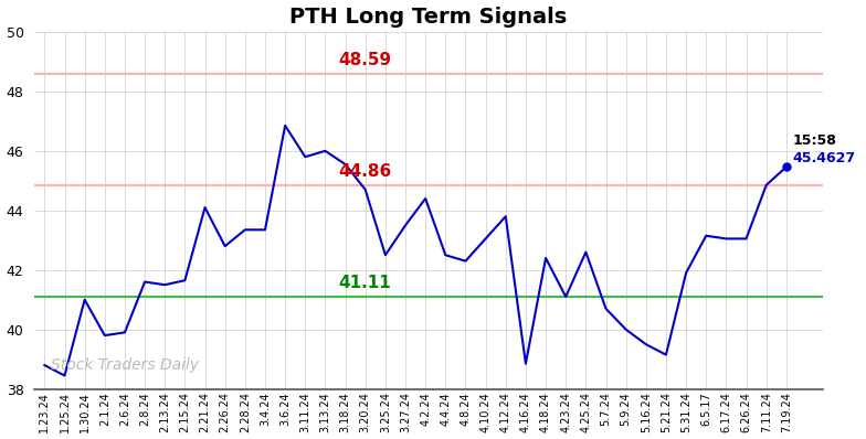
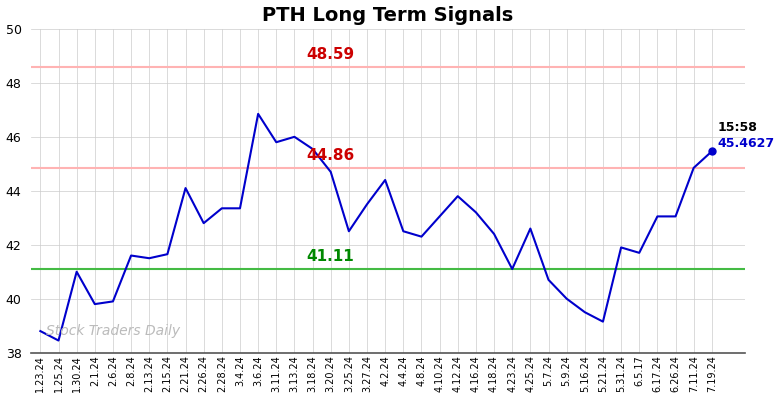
4.16.24: 38.85 -> 43.20
6.5.17: 43.15 -> 41.70
